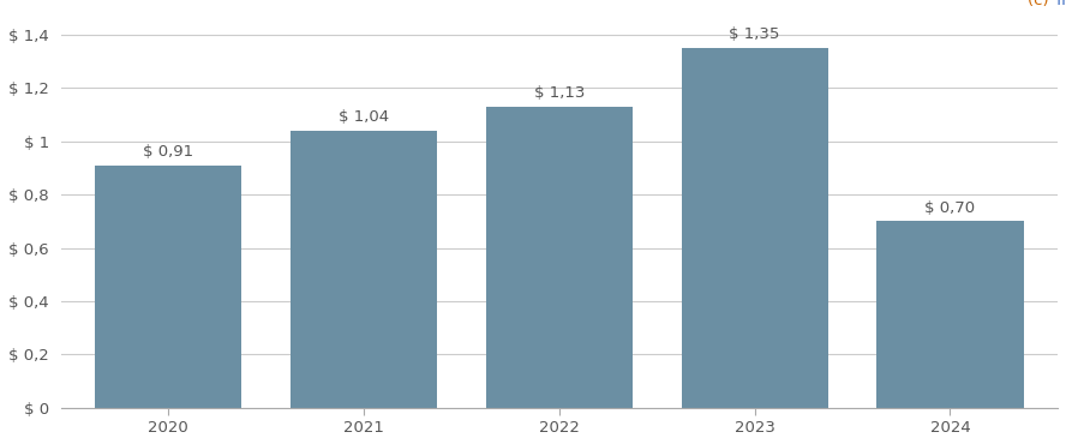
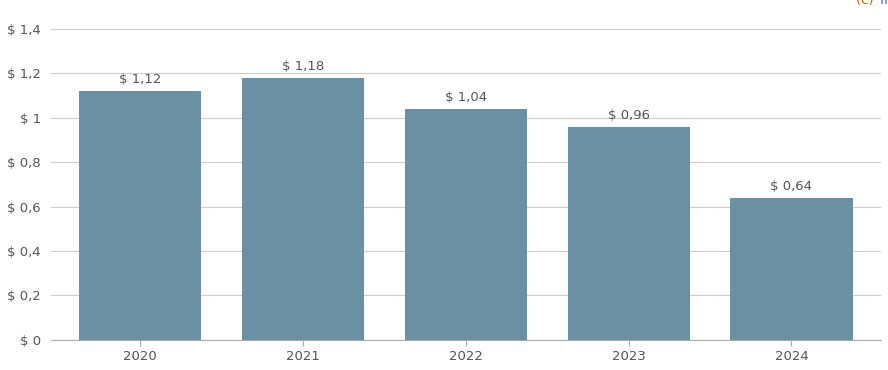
2020: 0,91 -> 1,12
2021: 1,04 -> 1,18
2022: 1,13 -> 1,04
2023: 1,35 -> 0,96
2024: 0,70 -> 0,64
